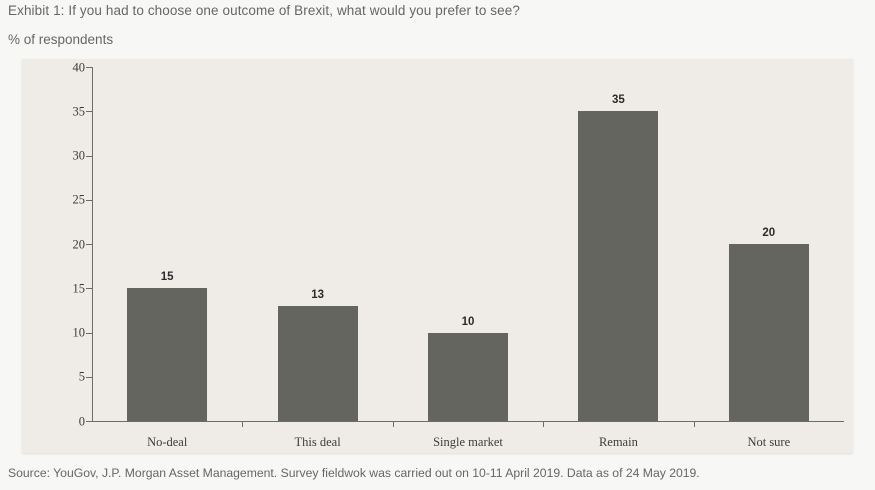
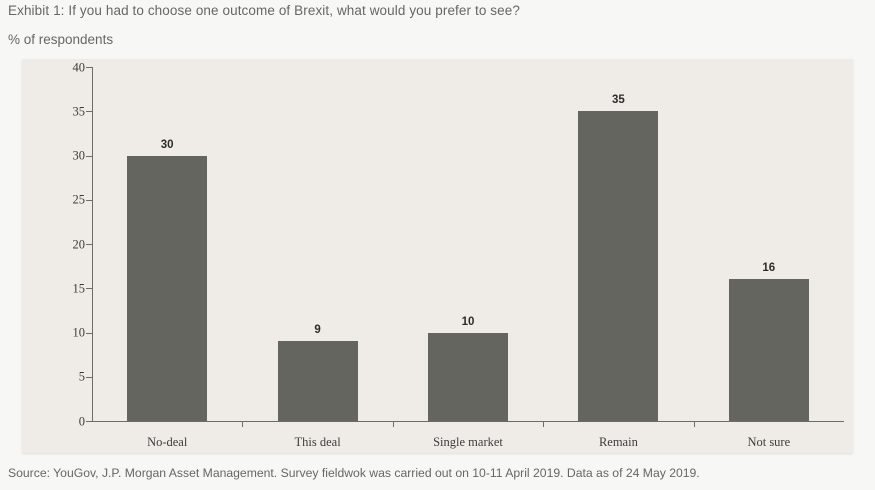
No-deal: 15 -> 30
This deal: 13 -> 9
Not sure: 20 -> 16
